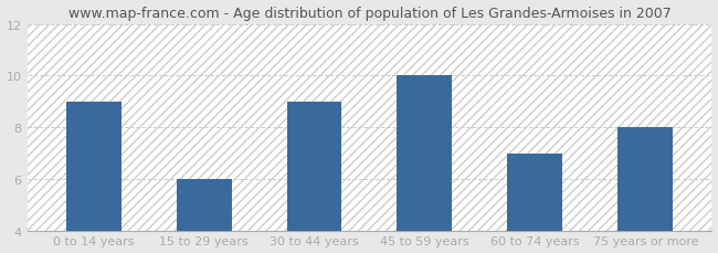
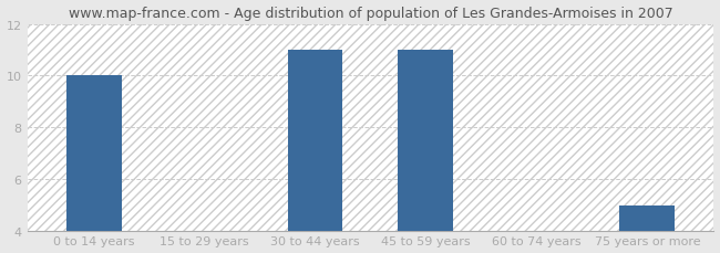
0 to 14 years: 9 -> 10
15 to 29 years: 6 -> 4
30 to 44 years: 9 -> 11
45 to 59 years: 10 -> 11
60 to 74 years: 7 -> 4
75 years or more: 8 -> 5
